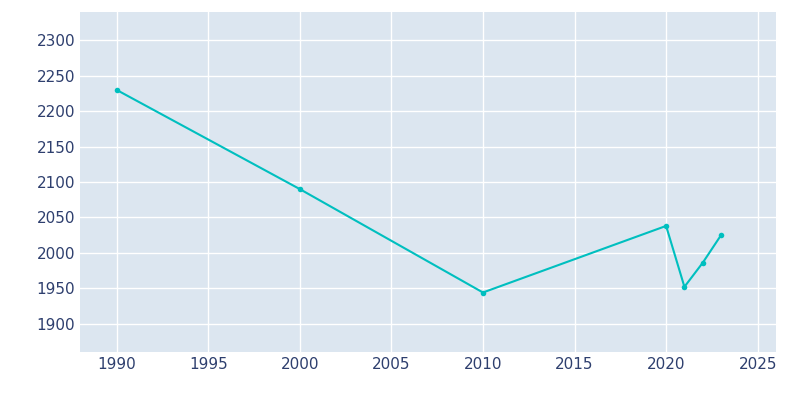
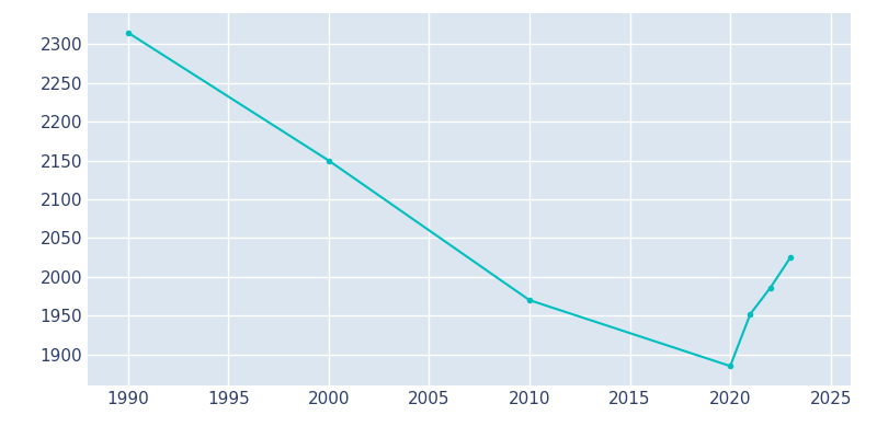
1990: 2230 -> 2315
2000: 2090 -> 2150
2010: 1944 -> 1970
2020: 2038 -> 1885
